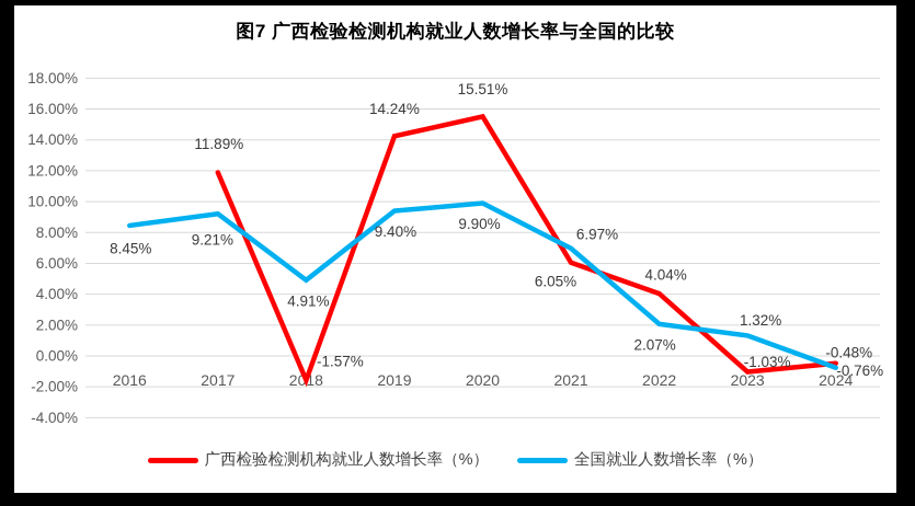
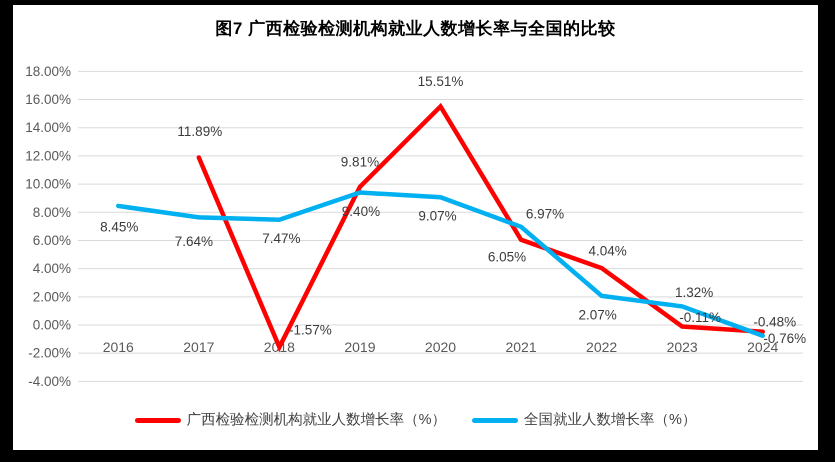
全国就业人数增长率（%）/2017: 9.21% -> 7.64%
全国就业人数增长率（%）/2018: 4.91% -> 7.47%
广西检验检测机构就业人数增长率（%）/2019: 14.24% -> 9.81%
全国就业人数增长率（%）/2020: 9.90% -> 9.07%
广西检验检测机构就业人数增长率（%）/2023: -1.03% -> -0.11%
